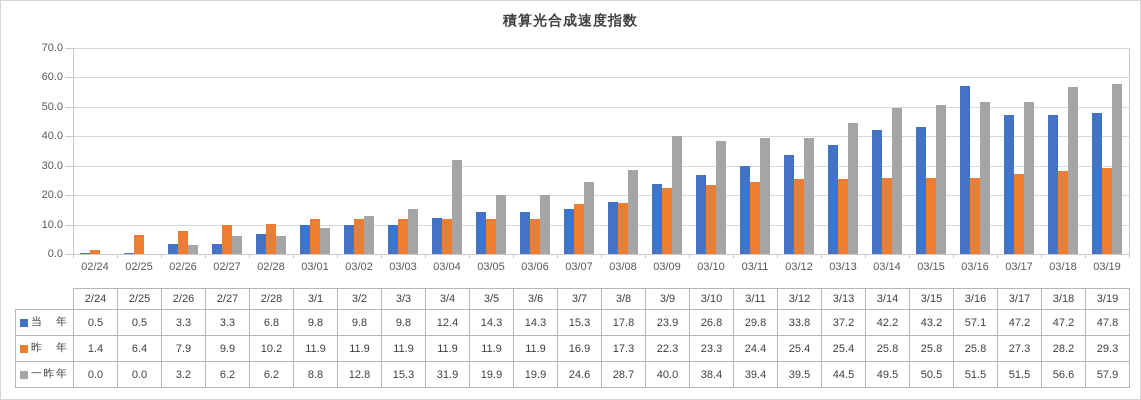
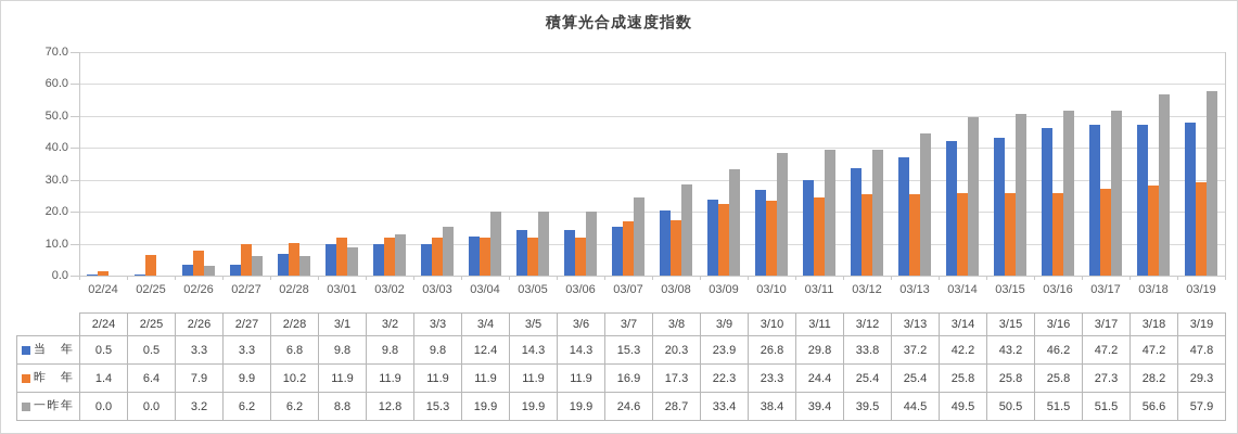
一昨年/03/04: 31.9 -> 19.9
当 年/03/08: 17.8 -> 20.3
一昨年/03/09: 40.0 -> 33.4
当 年/03/16: 57.1 -> 46.2
